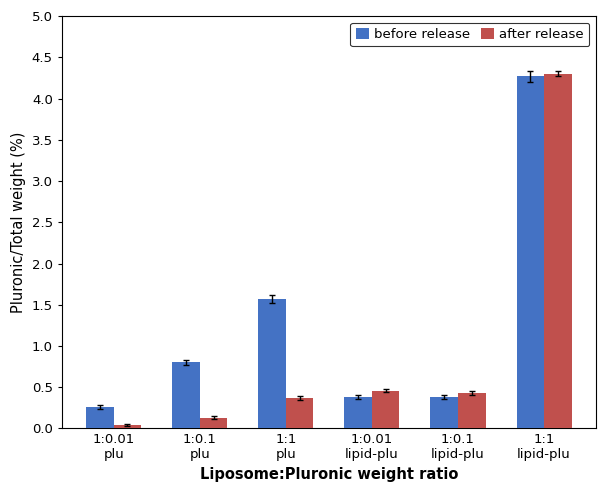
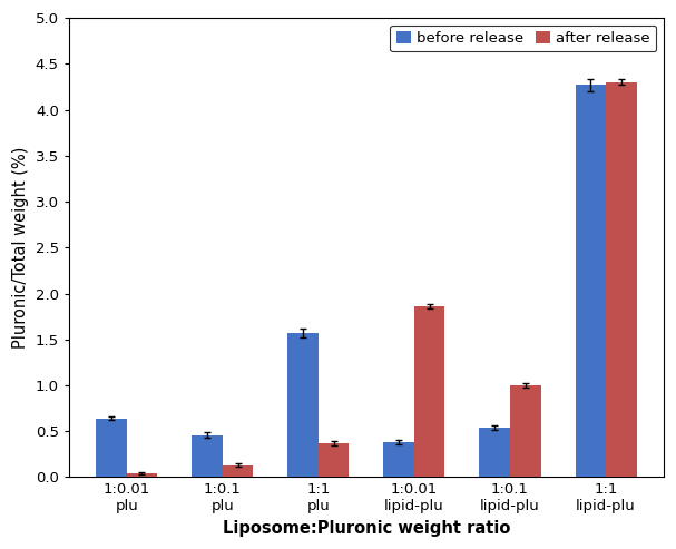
before release/1:0.01 plu: 0.26 -> 0.64
before release/1:0.1 plu: 0.80 -> 0.46
after release/1:0.01 lipid-plu: 0.46 -> 1.86
before release/1:0.1 lipid-plu: 0.38 -> 0.54
after release/1:0.1 lipid-plu: 0.43 -> 1.00
